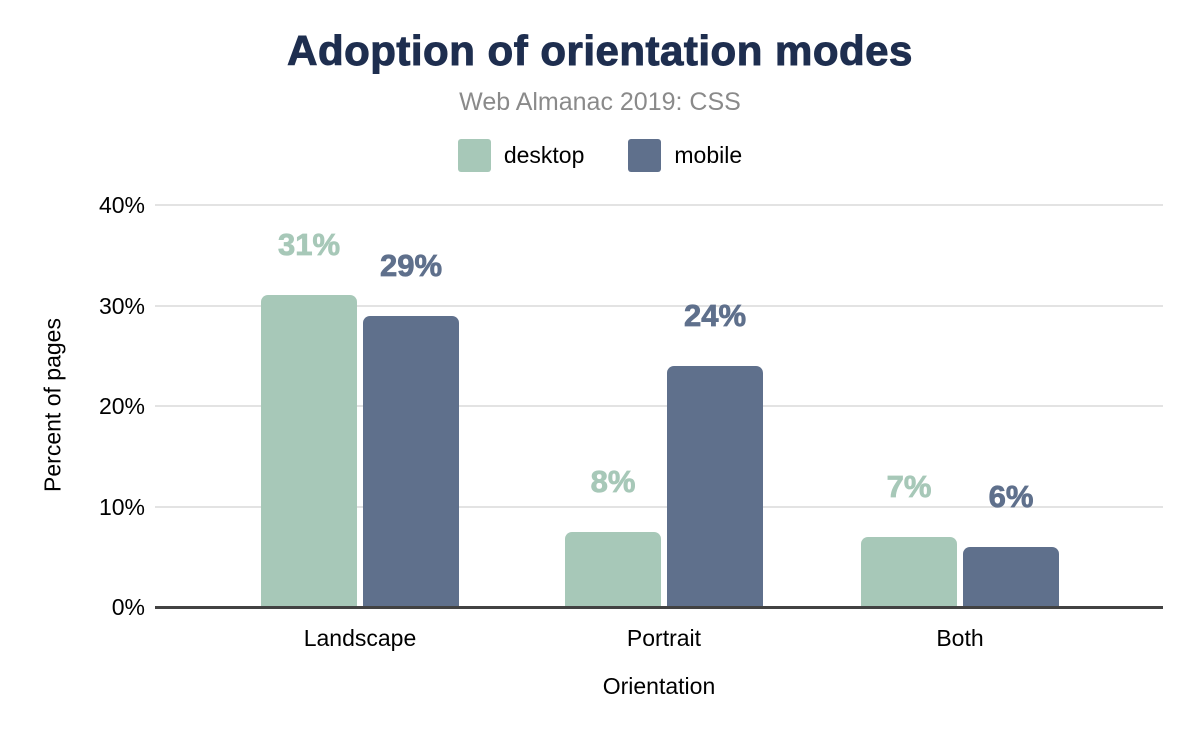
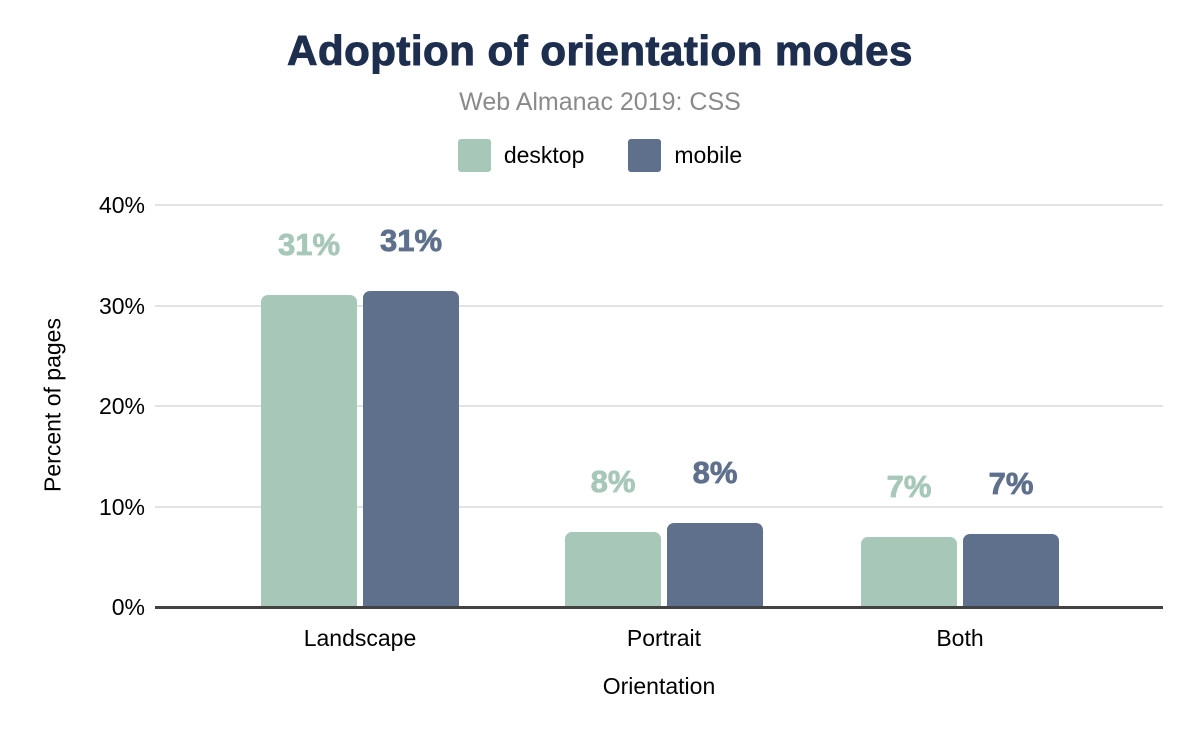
mobile/Landscape: 29% -> 31%
mobile/Portrait: 24% -> 8%
mobile/Both: 6% -> 7%
